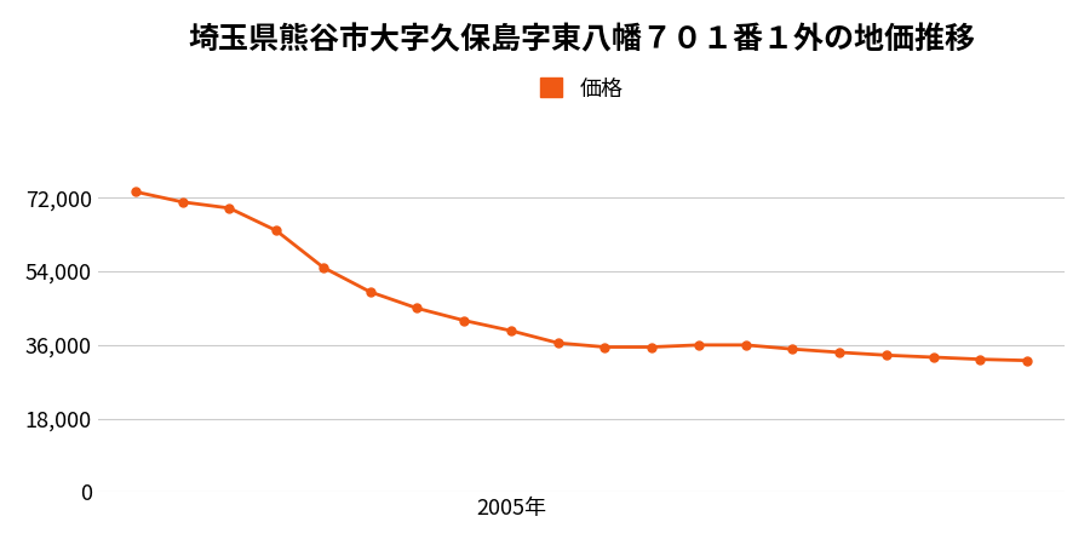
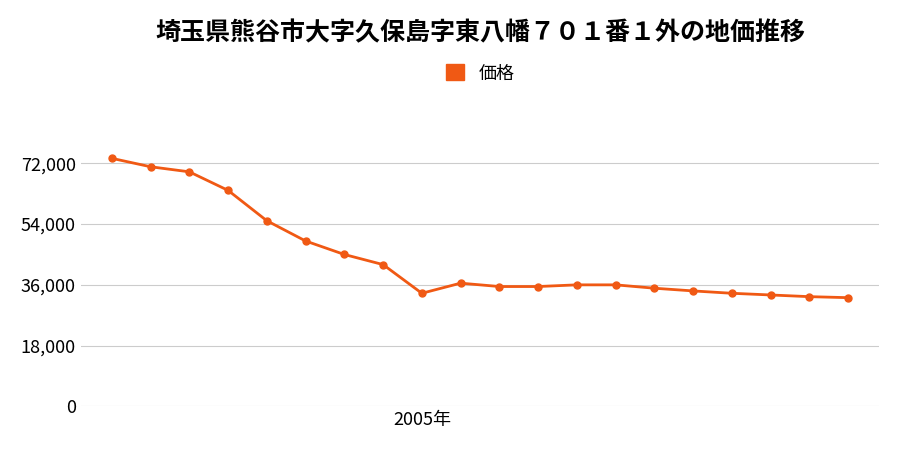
2005年: 39,500 -> 33,500
